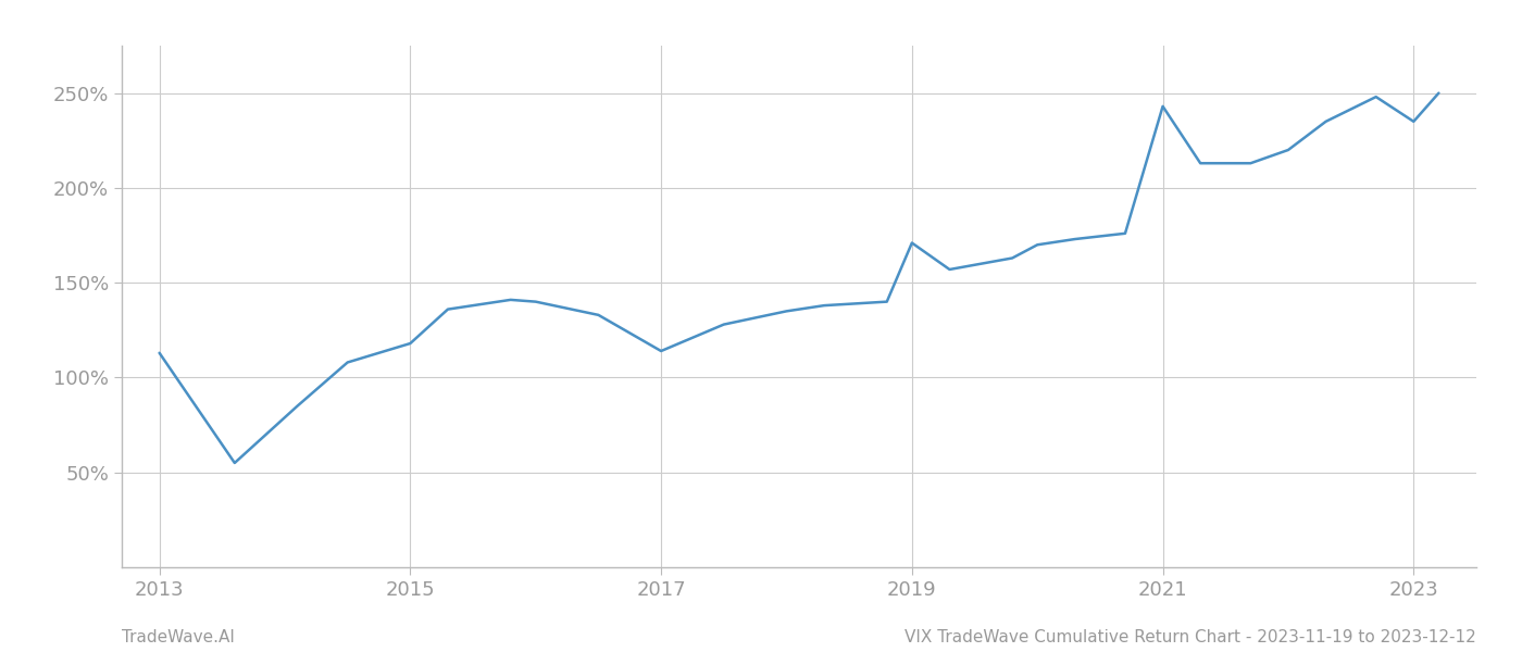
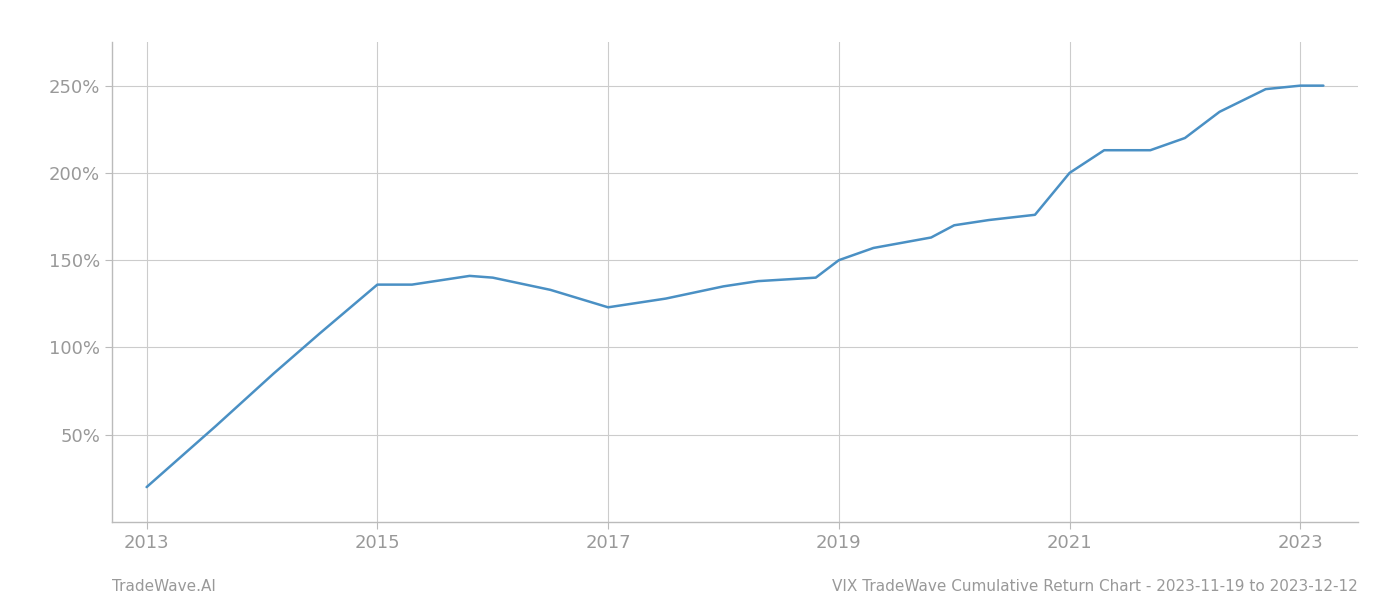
2013: 113% -> 20%
2015: 118% -> 136%
2017: 114% -> 123%
2019: 171% -> 150%
2021: 243% -> 200%
2023: 235% -> 250%
